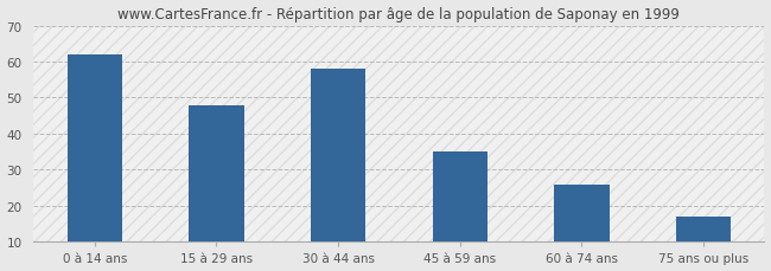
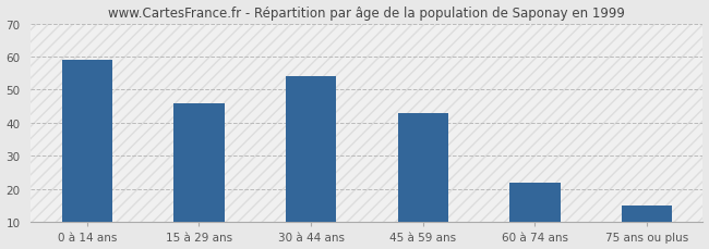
0 à 14 ans: 62 -> 59
15 à 29 ans: 48 -> 46
30 à 44 ans: 58 -> 54
45 à 59 ans: 35 -> 43
60 à 74 ans: 26 -> 22
75 ans ou plus: 17 -> 15
